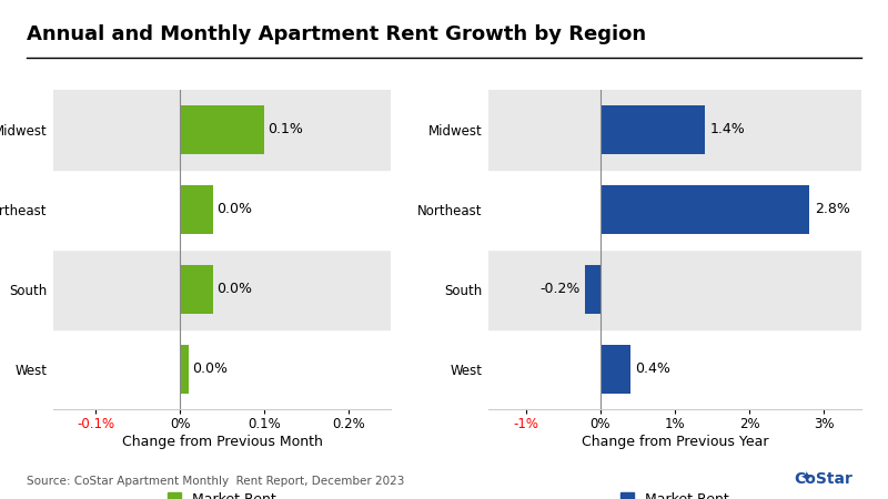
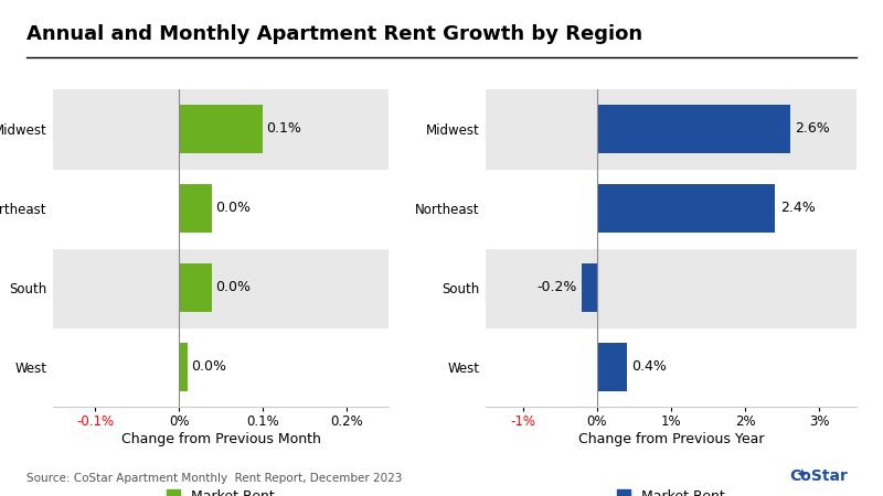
Midwest: 1.4% -> 2.6%
Northeast: 2.8% -> 2.4%
